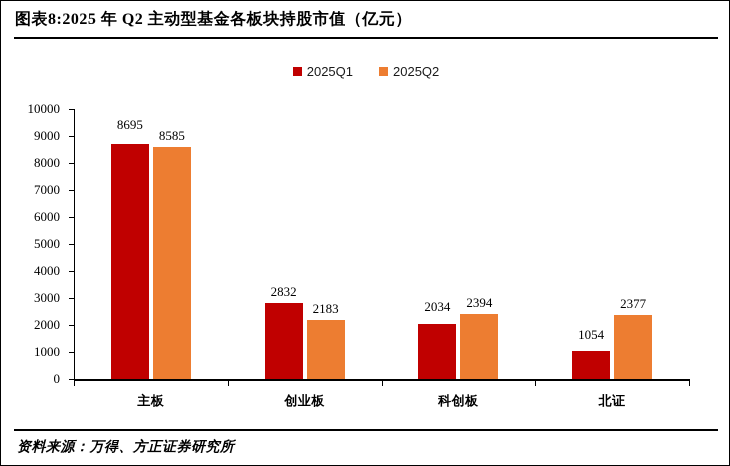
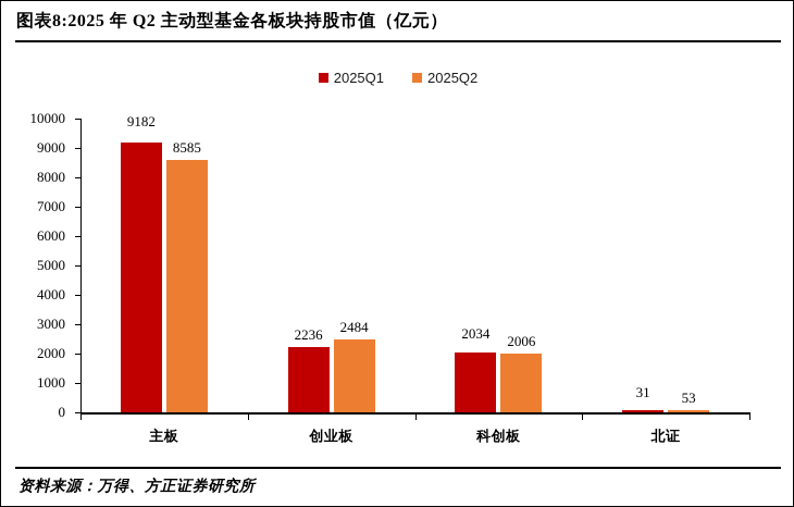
2025Q1/主板: 8695 -> 9182
2025Q1/创业板: 2832 -> 2236
2025Q2/创业板: 2183 -> 2484
2025Q2/科创板: 2394 -> 2006
2025Q1/北证: 1054 -> 31
2025Q2/北证: 2377 -> 53
